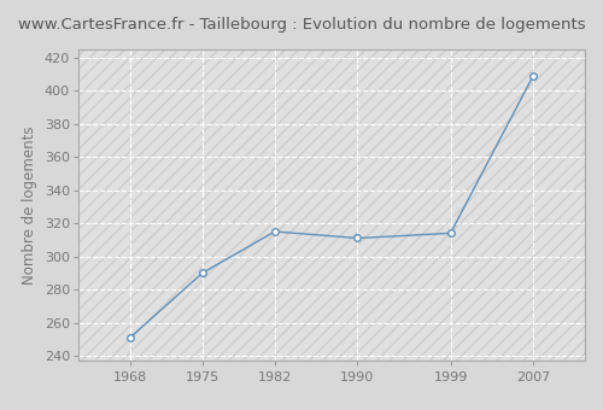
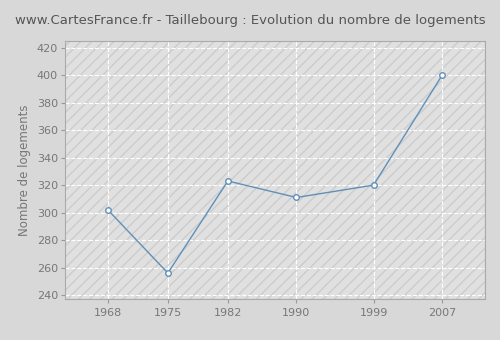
1968: 251 -> 302
1975: 290 -> 256
1982: 315 -> 323
1999: 314 -> 320
2007: 409 -> 400
